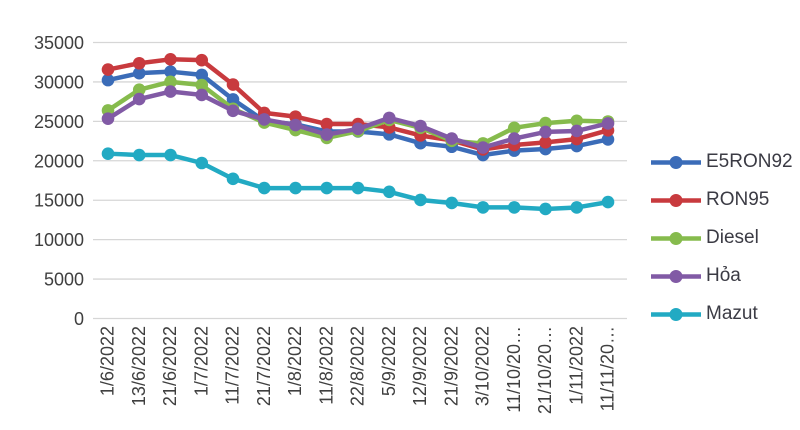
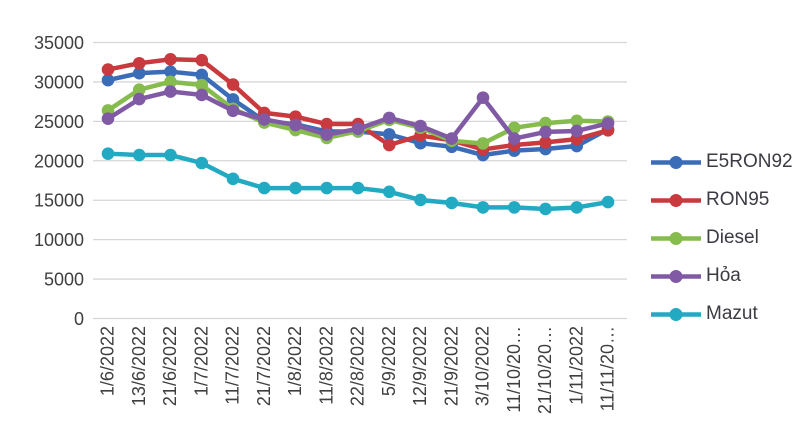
RON95/5/9/2022: 24000 -> 22000
Hỏa/3/10/2022: 22000 -> 28000
E5RON92/11/11/20…: 23000 -> 24000
